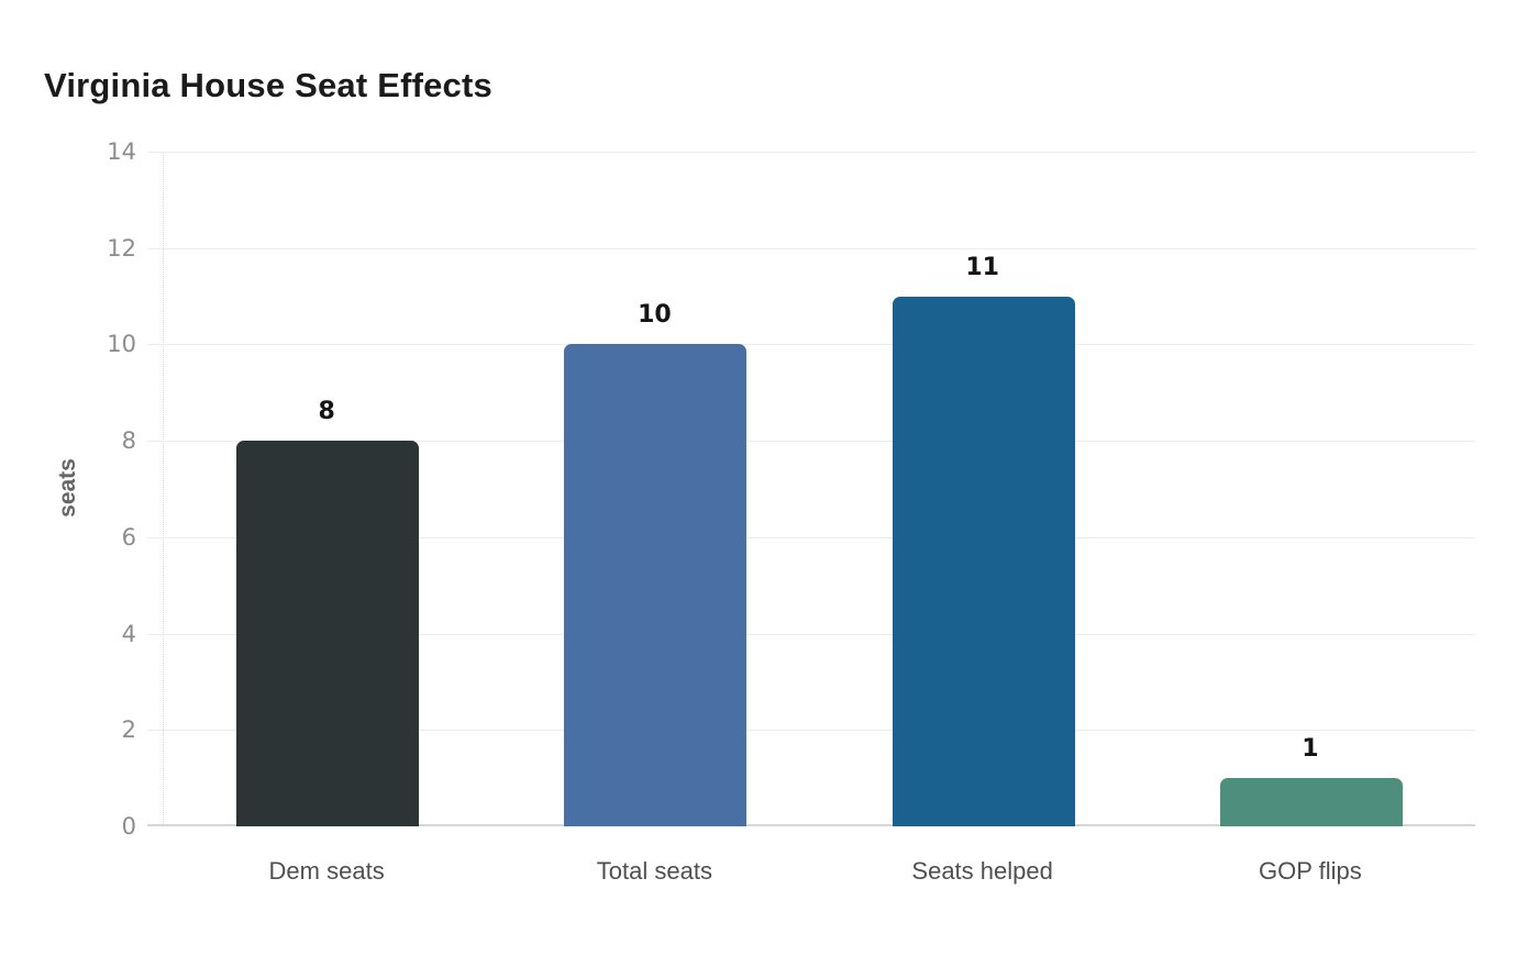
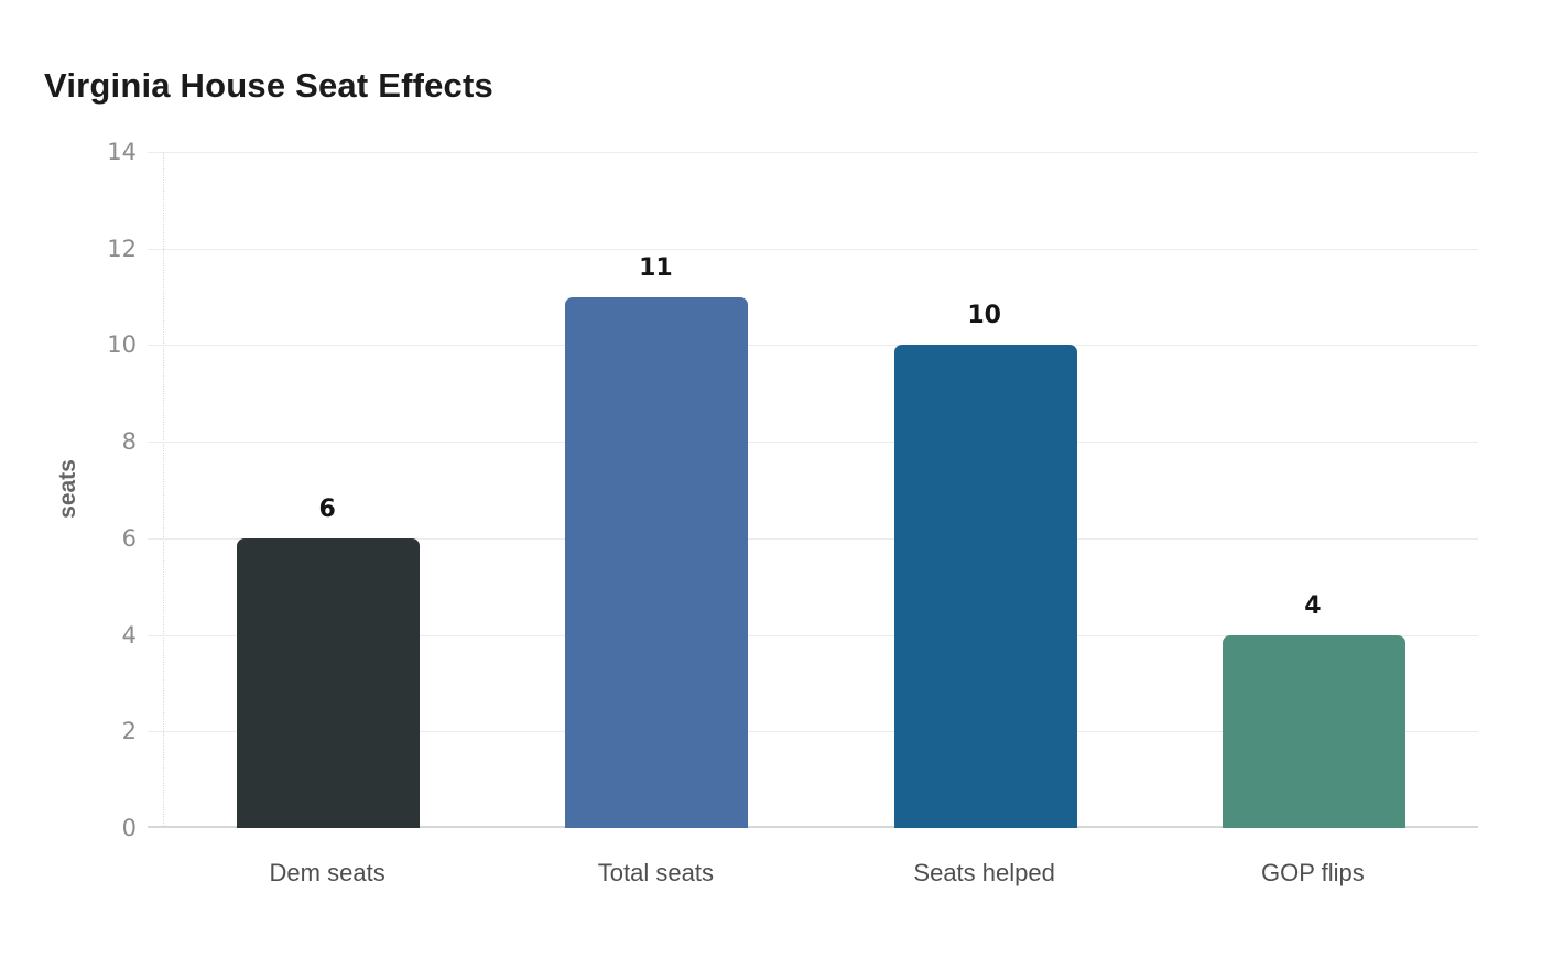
Dem seats: 8 -> 6
Total seats: 10 -> 11
Seats helped: 11 -> 10
GOP flips: 1 -> 4
